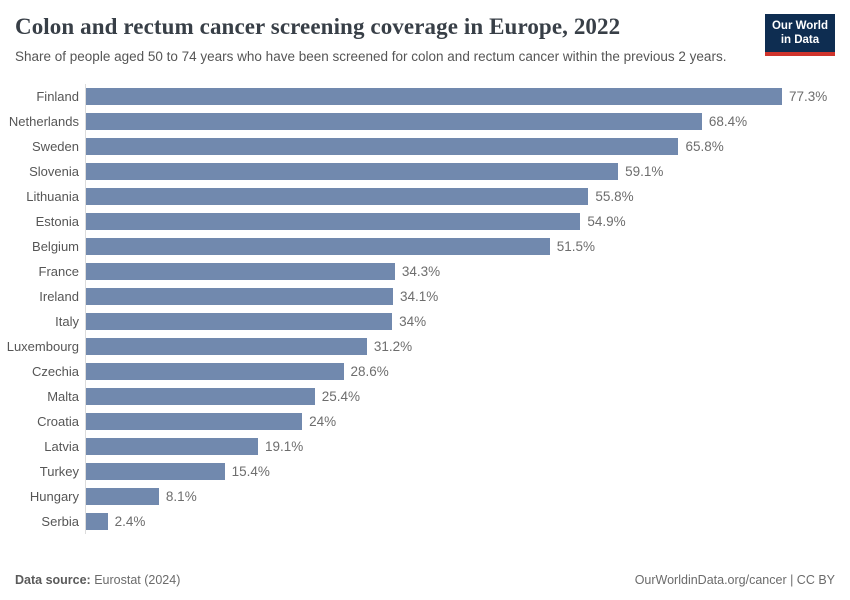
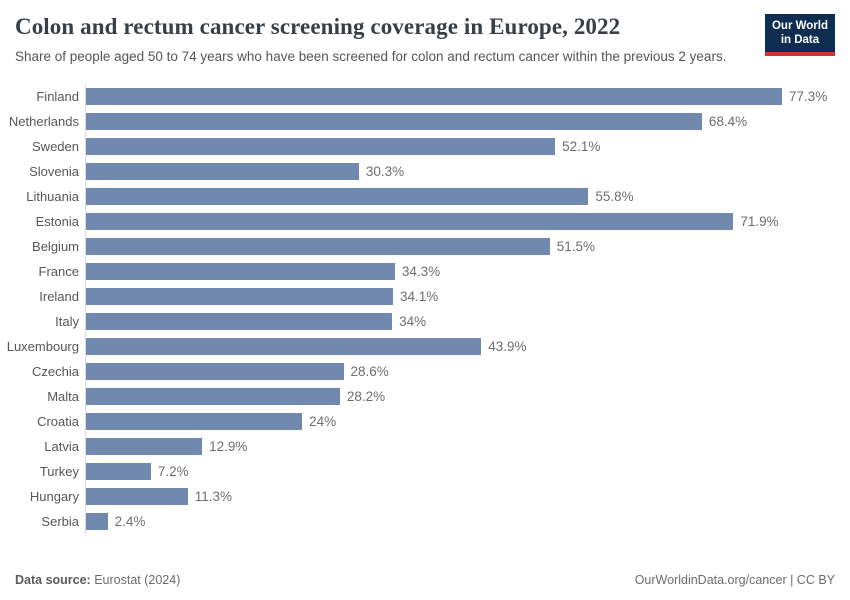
Sweden: 65.8% -> 52.1%
Slovenia: 59.1% -> 30.3%
Estonia: 54.9% -> 71.9%
Luxembourg: 31.2% -> 43.9%
Malta: 25.4% -> 28.2%
Latvia: 19.1% -> 12.9%
Turkey: 15.4% -> 7.2%
Hungary: 8.1% -> 11.3%
